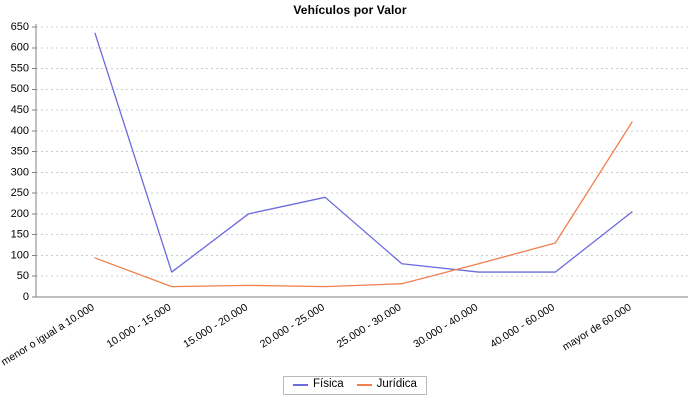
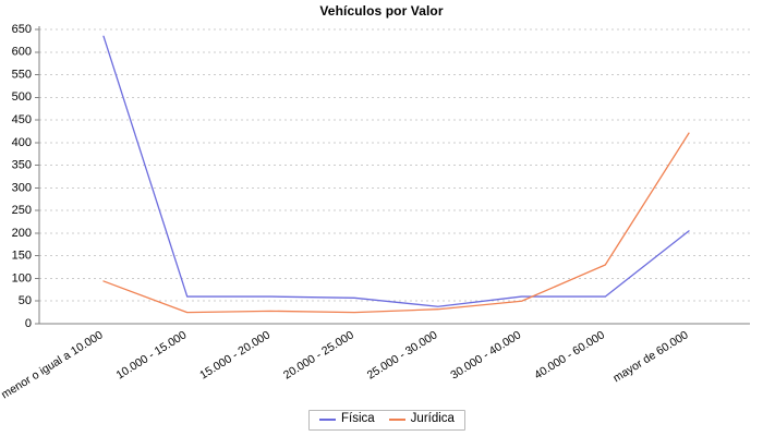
Física/15.000 - 20.000: 200 -> 60
Física/20.000 - 25.000: 240 -> 60
Física/25.000 - 30.000: 80 -> 40
Jurídica/30.000 - 40.000: 80 -> 50
